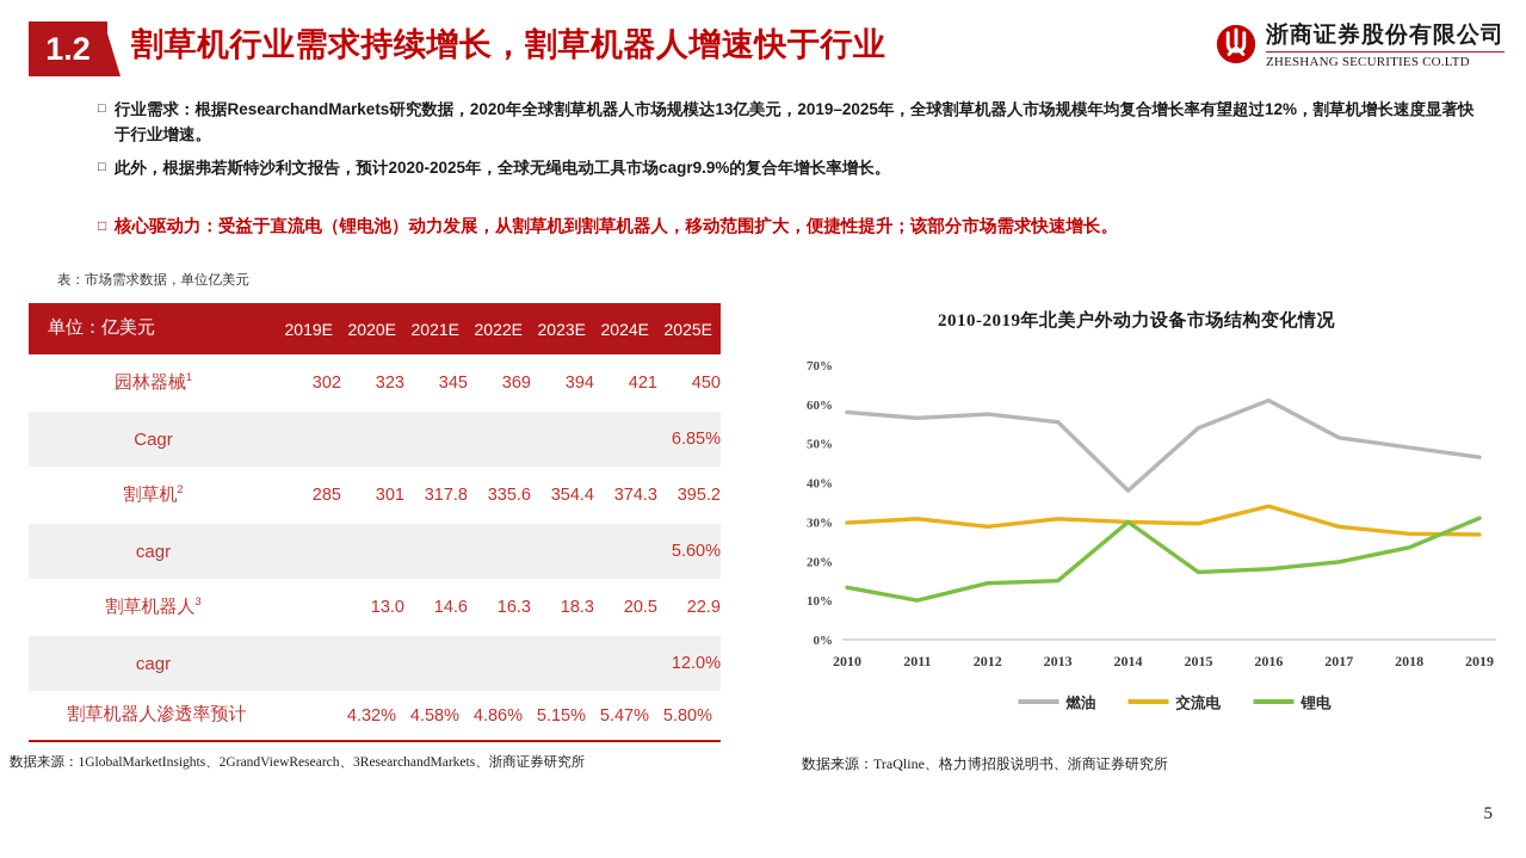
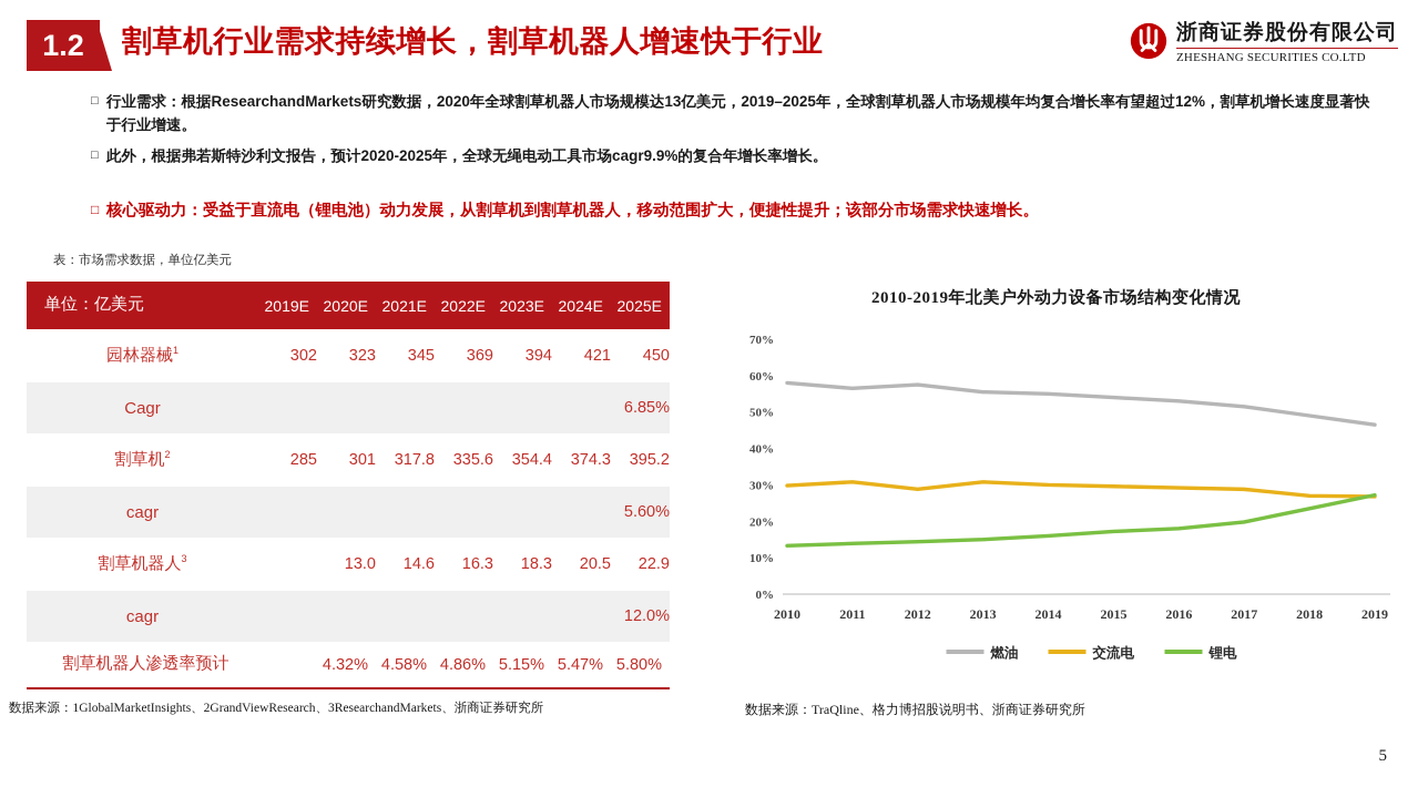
锂电/2011: 10% -> 14%
燃油/2014: 38% -> 55%
锂电/2014: 30% -> 16%
燃油/2016: 61% -> 53%
交流电/2016: 34% -> 29%
锂电/2019: 31% -> 27%
